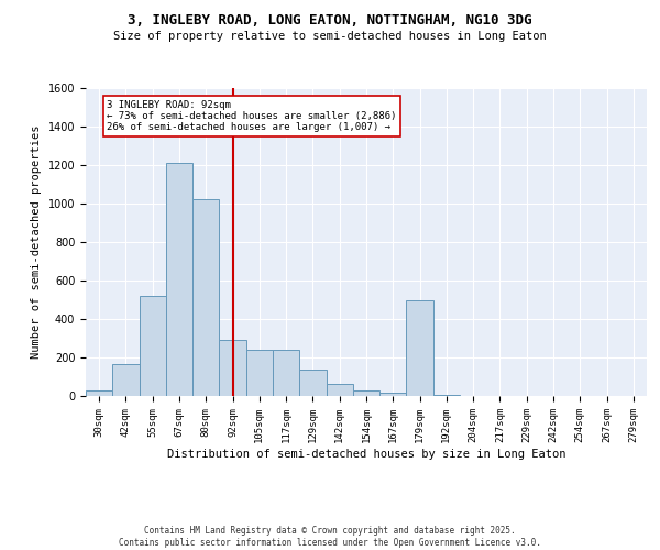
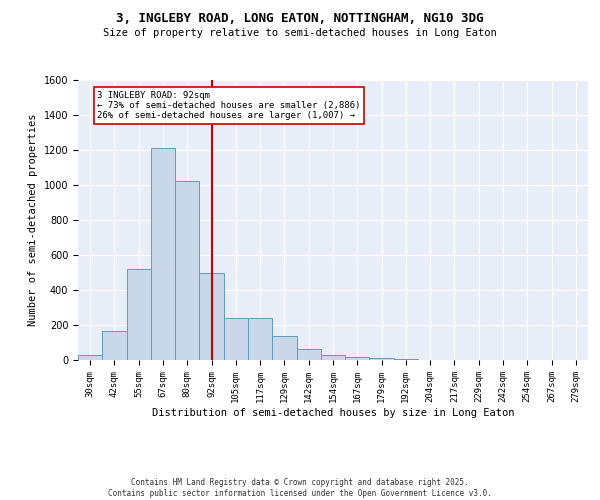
92sqm: 290 -> 500
179sqm: 500 -> 10
